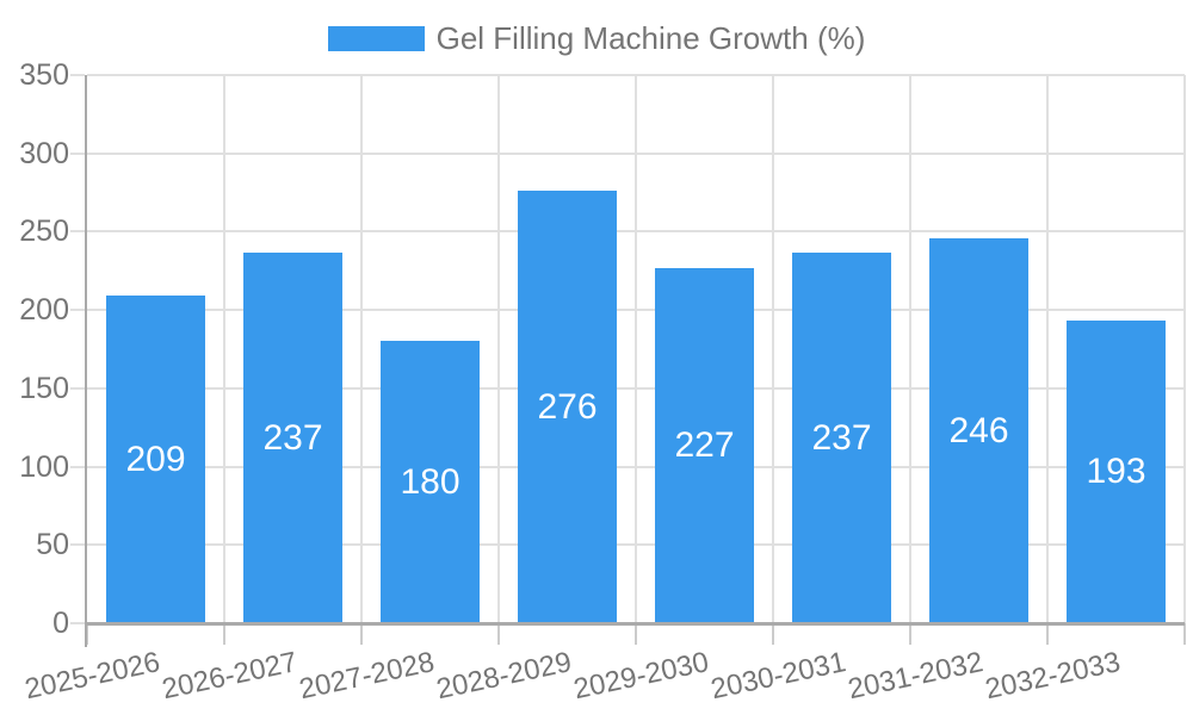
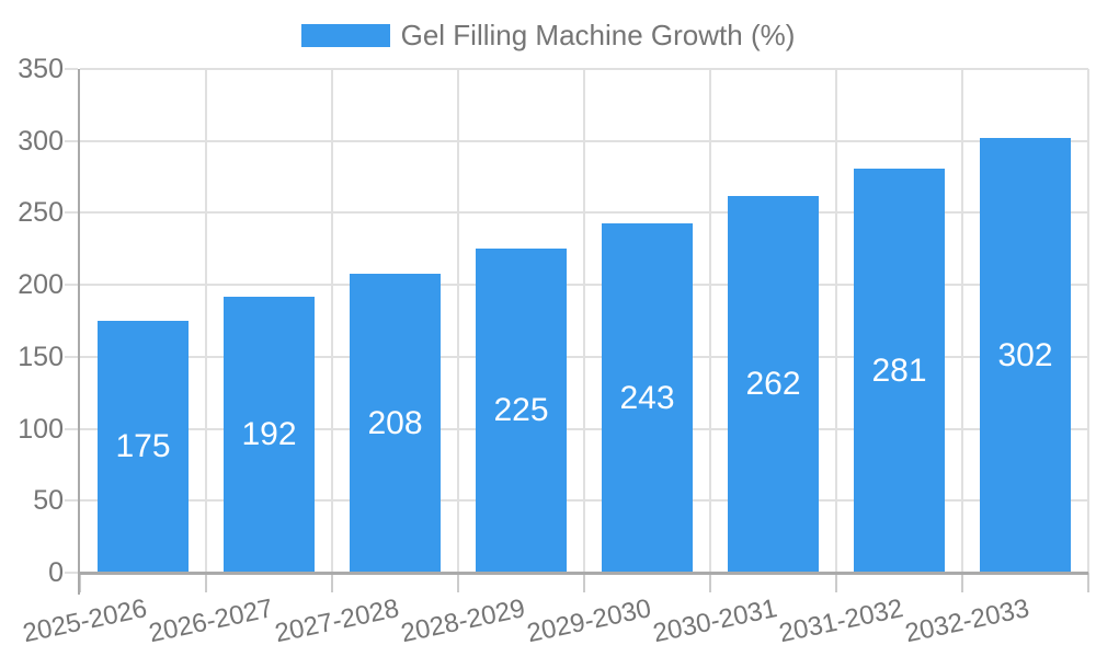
2025-2026: 209 -> 175
2026-2027: 237 -> 192
2027-2028: 180 -> 208
2028-2029: 276 -> 225
2029-2030: 227 -> 243
2030-2031: 237 -> 262
2031-2032: 246 -> 281
2032-2033: 193 -> 302
